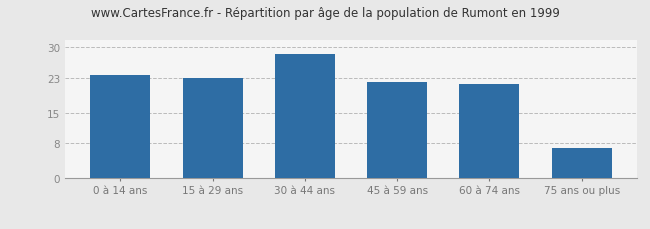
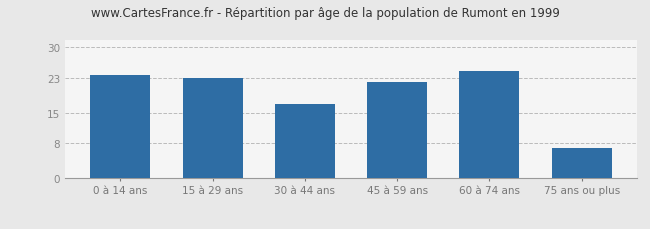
30 à 44 ans: 28.5 -> 17.0
60 à 74 ans: 21.5 -> 24.5
